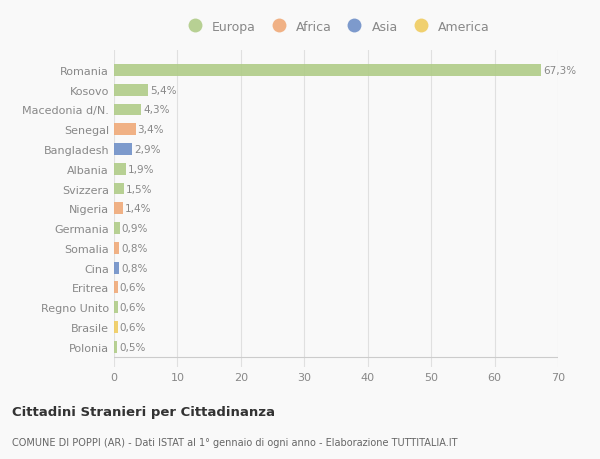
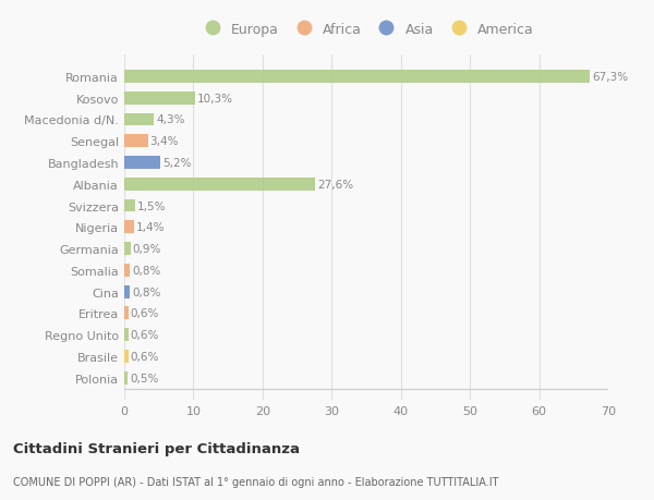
Kosovo: 5,4% -> 10,3%
Bangladesh: 2,9% -> 5,2%
Albania: 1,9% -> 27,6%
